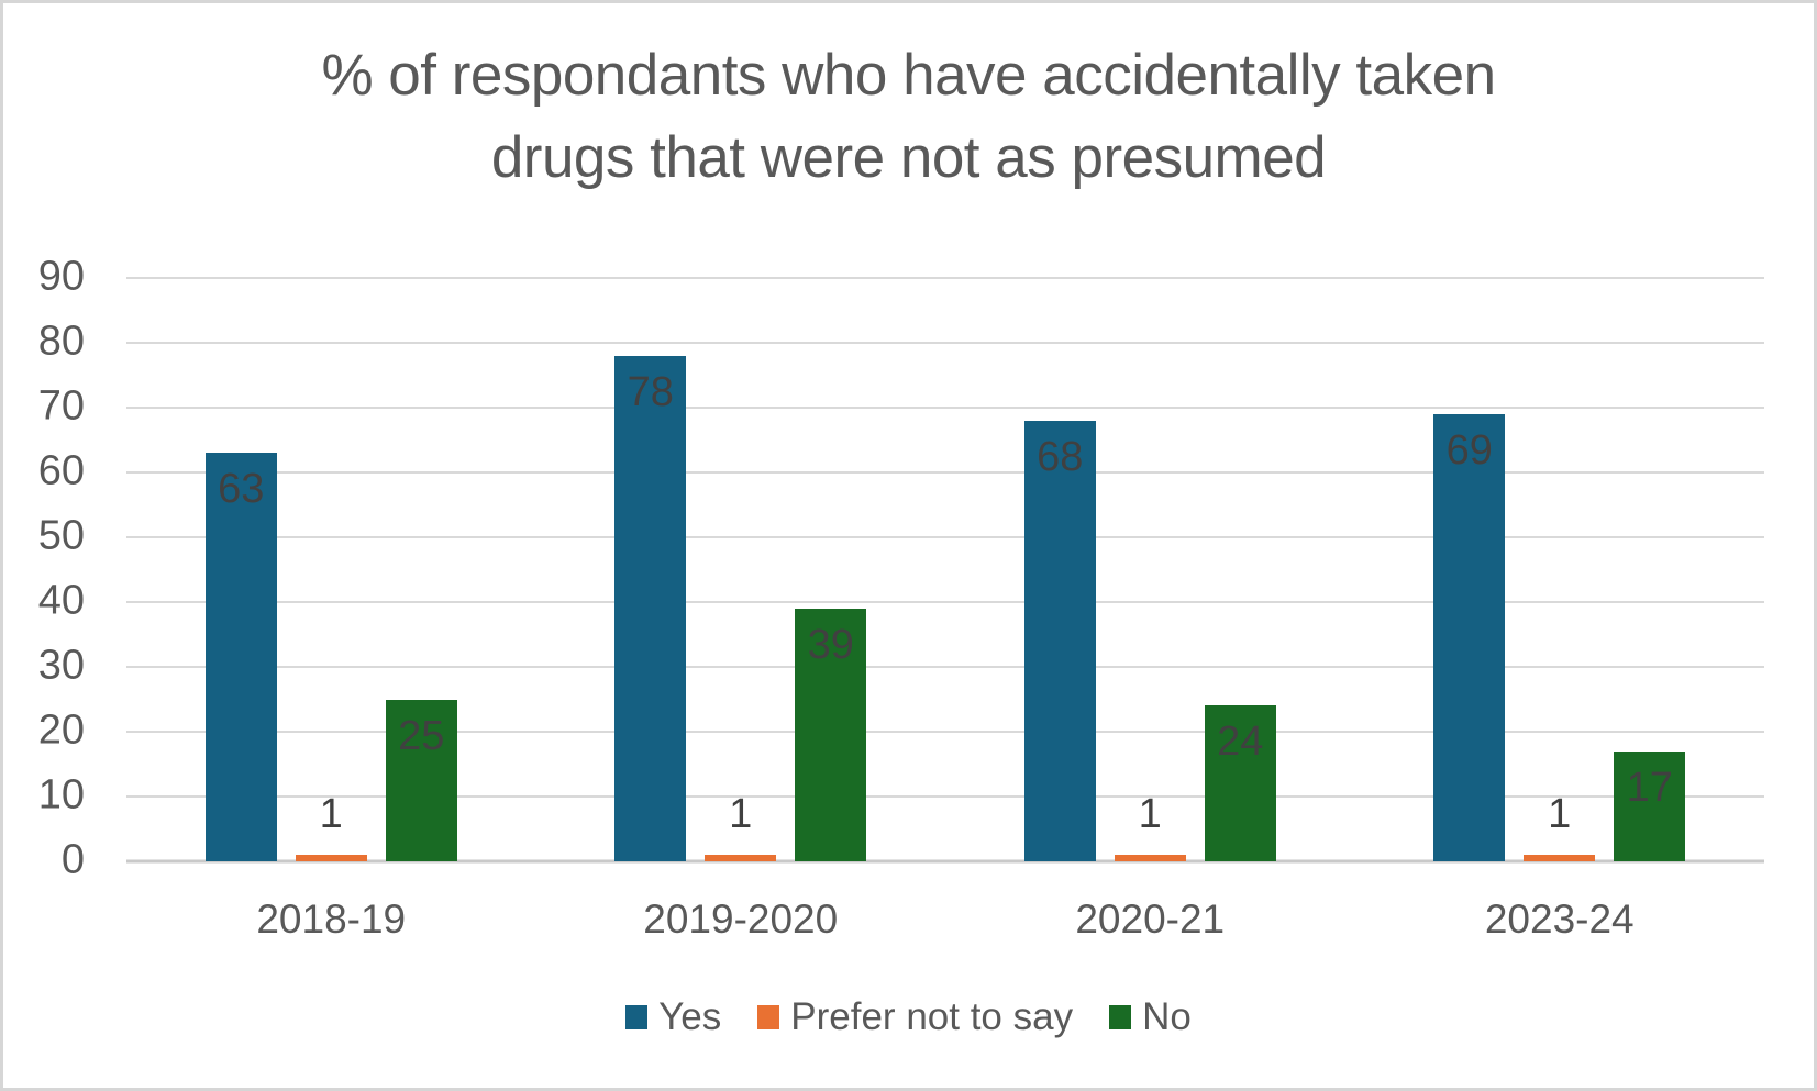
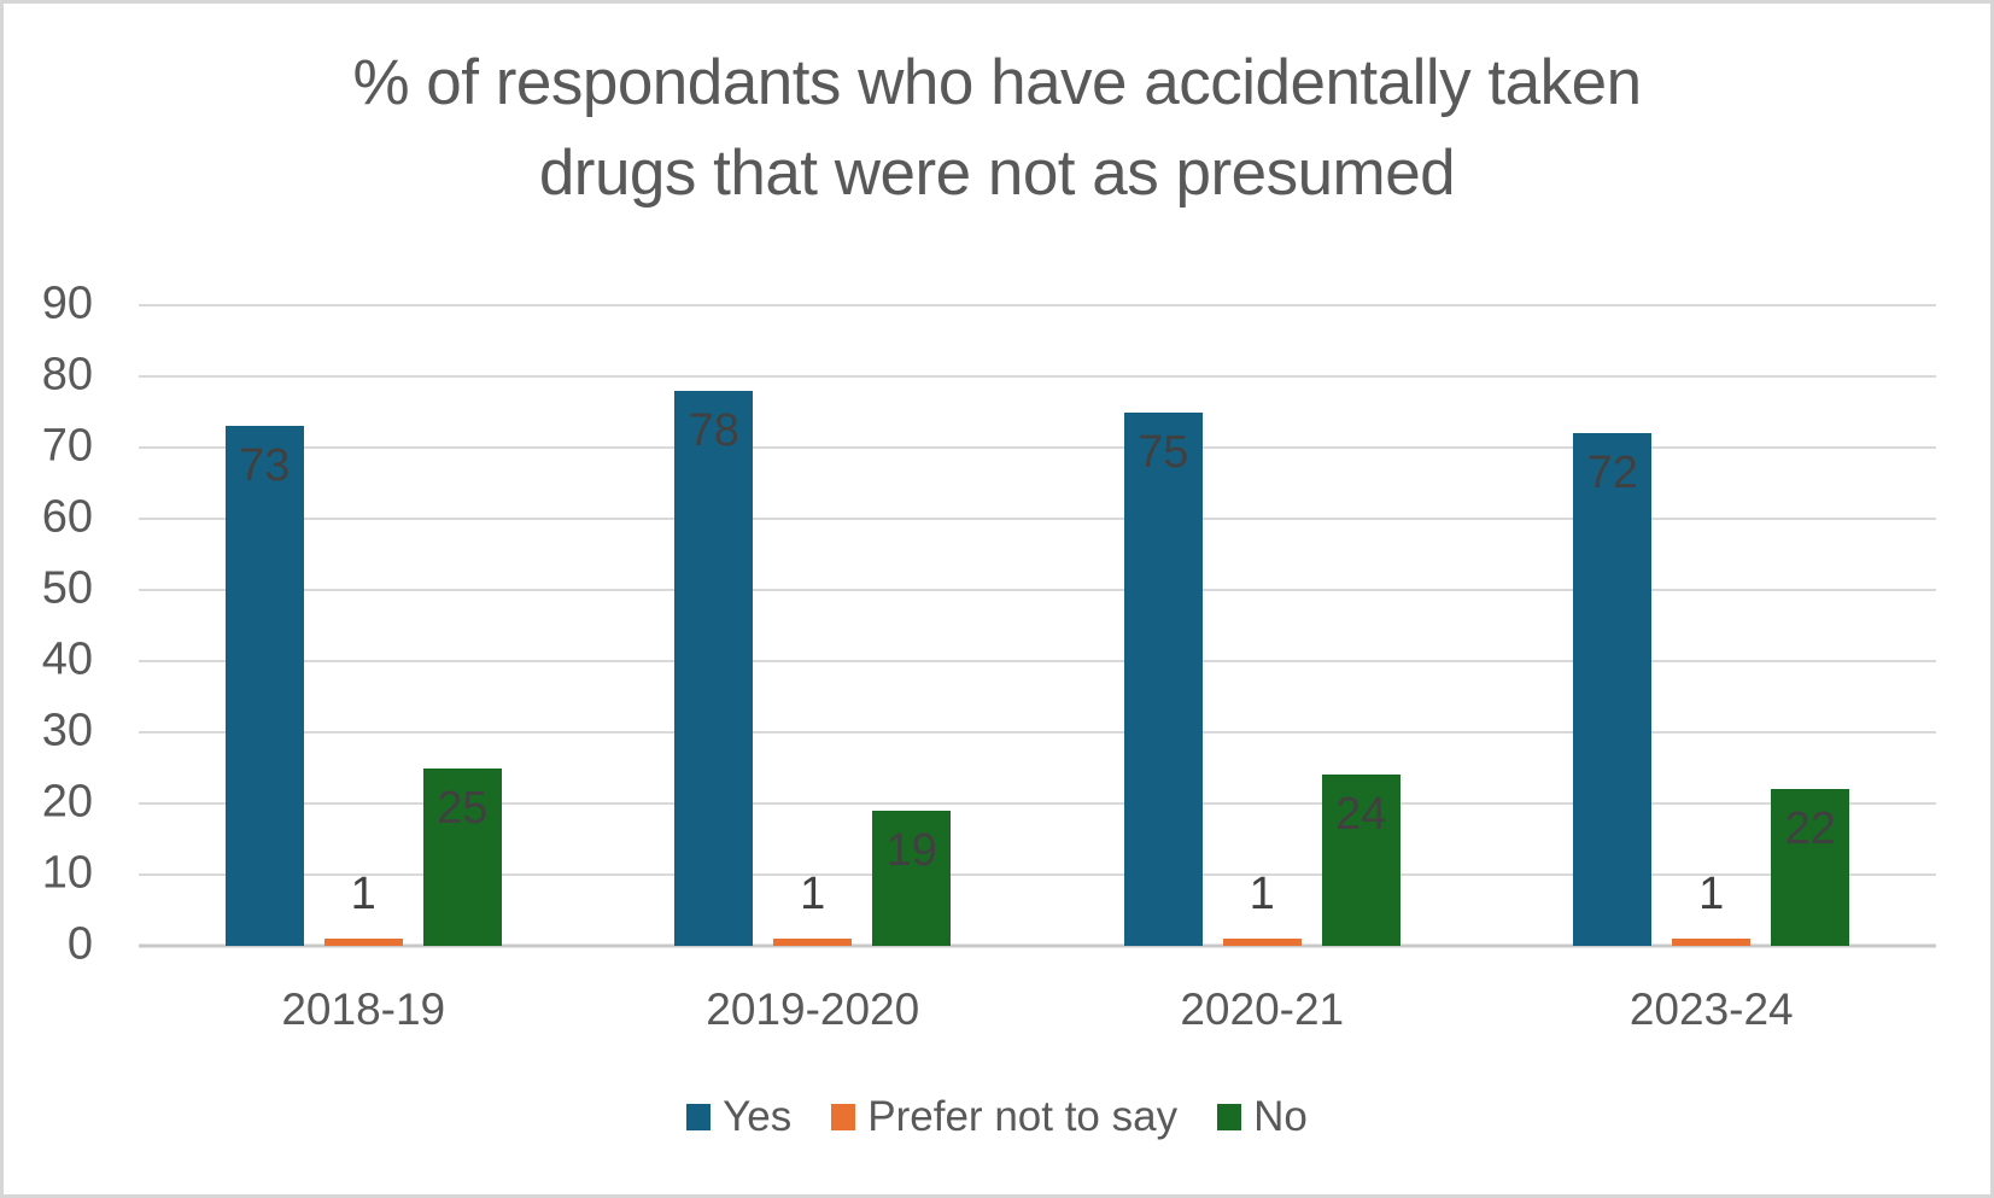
Yes/2018-19: 63 -> 73
No/2019-2020: 39 -> 19
Yes/2020-21: 68 -> 75
Yes/2023-24: 69 -> 72
No/2023-24: 17 -> 22
